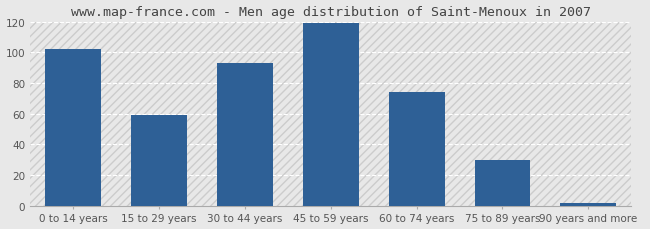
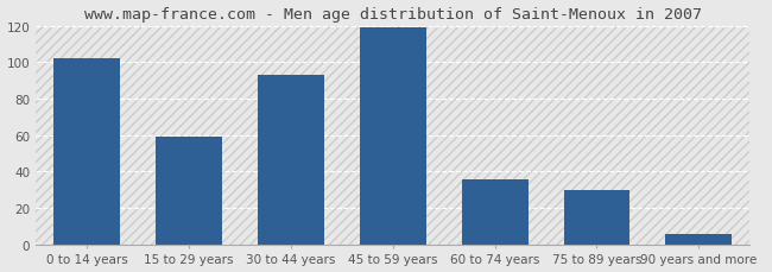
60 to 74 years: 74 -> 36
90 years and more: 2 -> 6
